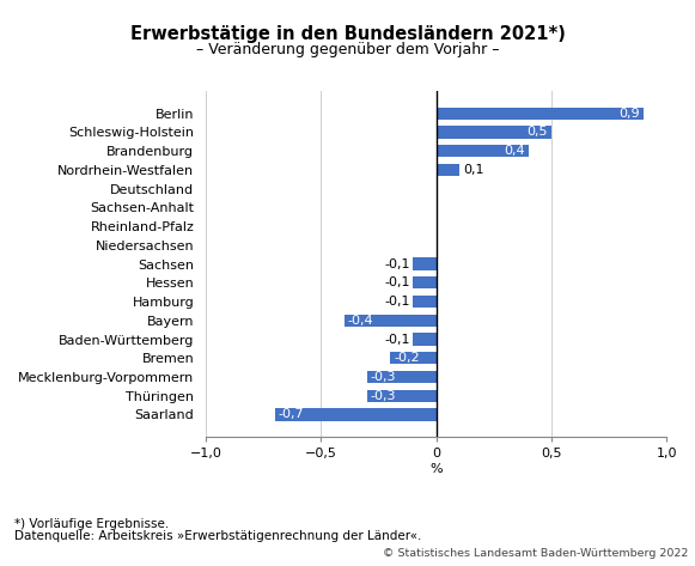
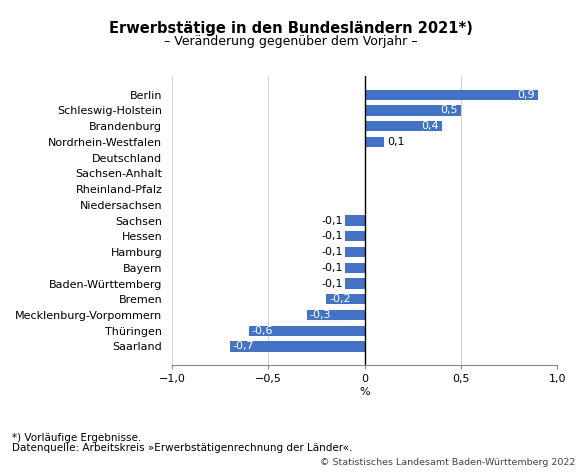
Bayern: -0,4 -> -0,1
Thüringen: -0,3 -> -0,6
